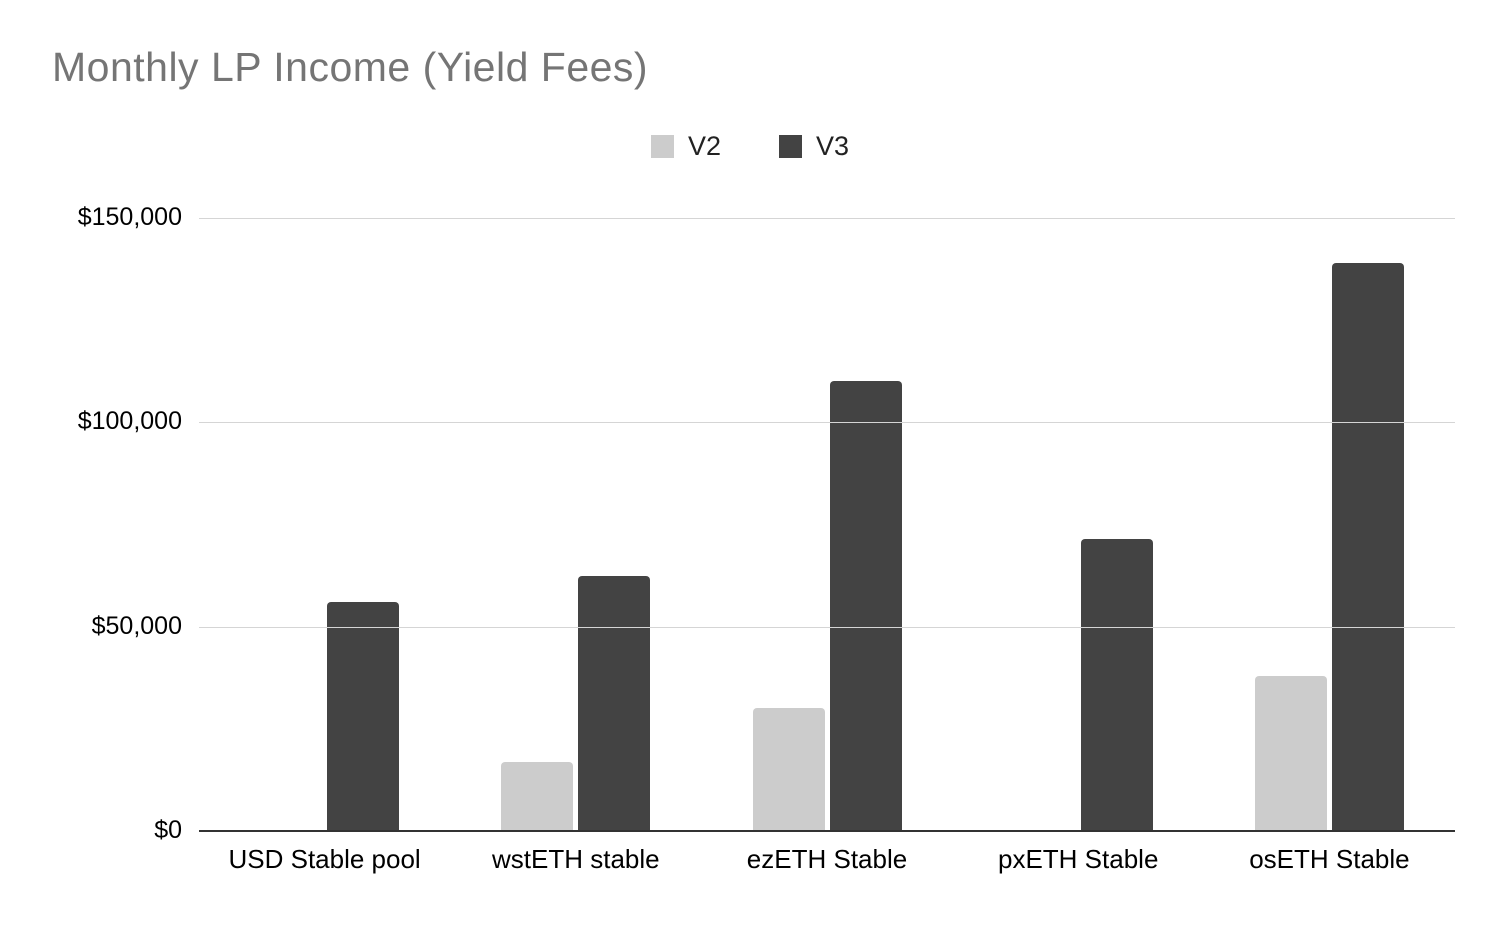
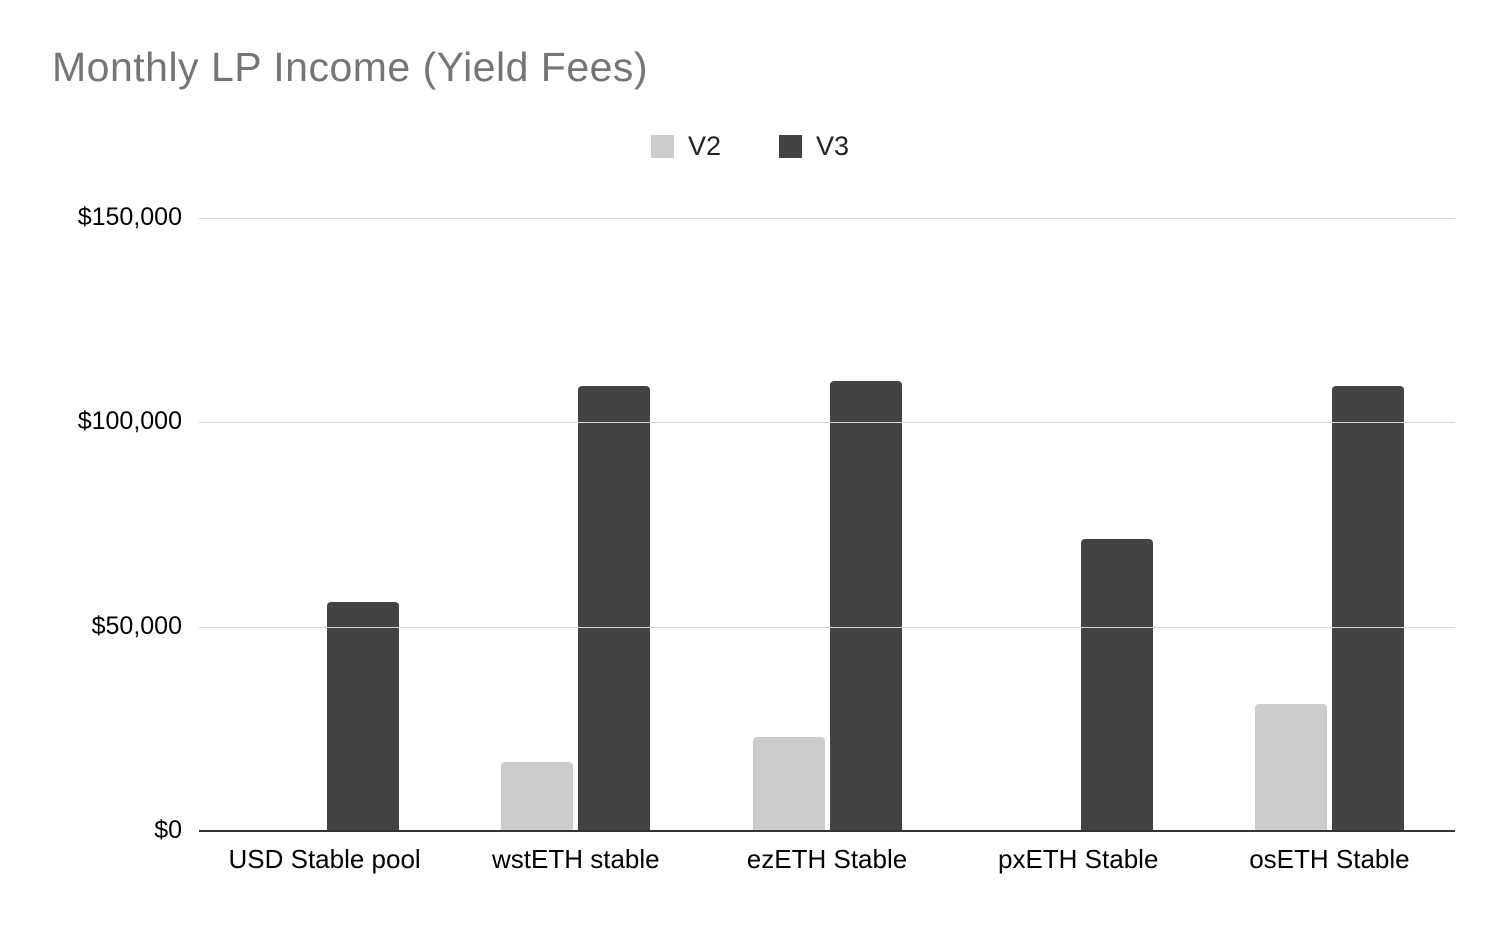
V3/wstETH stable: $62000 -> $109000
V2/ezETH Stable: $30000 -> $23000
V2/osETH Stable: $38000 -> $31000
V3/osETH Stable: $139000 -> $109000
